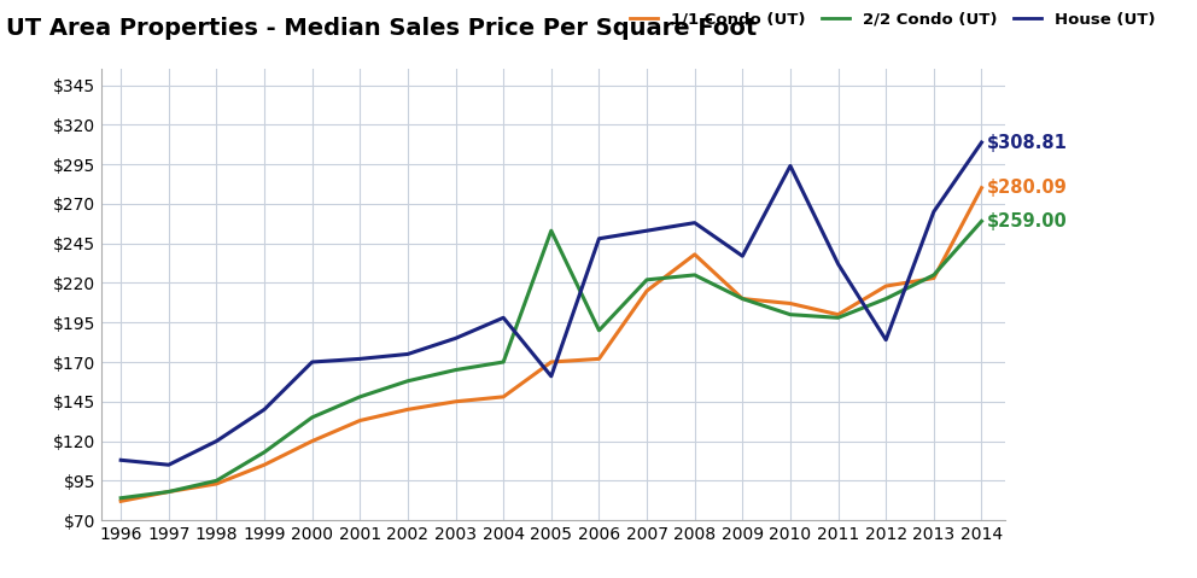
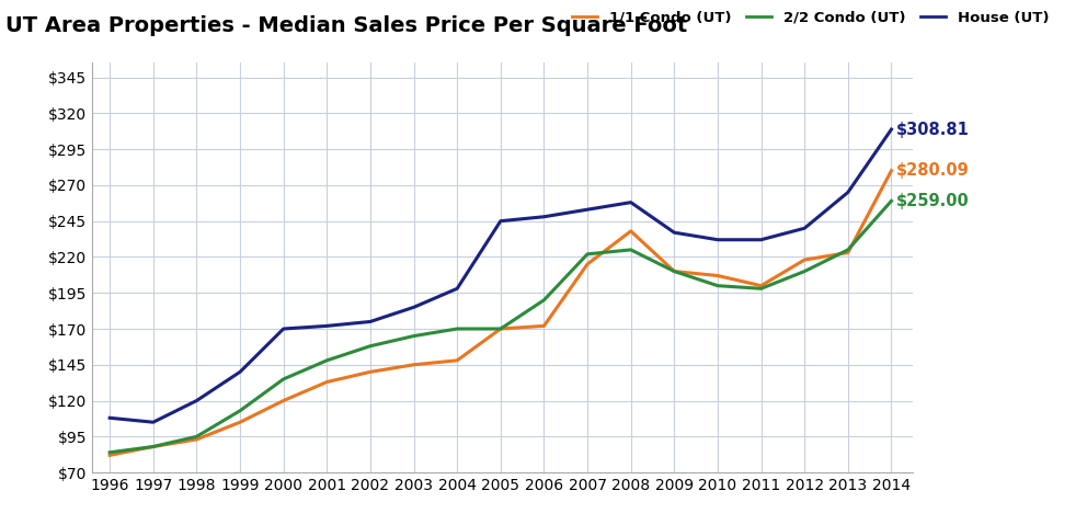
2/2 Condo (UT)/2005: $253 -> $170
House (UT)/2005: $161 -> $245
House (UT)/2010: $294 -> $232
House (UT)/2012: $184 -> $240
